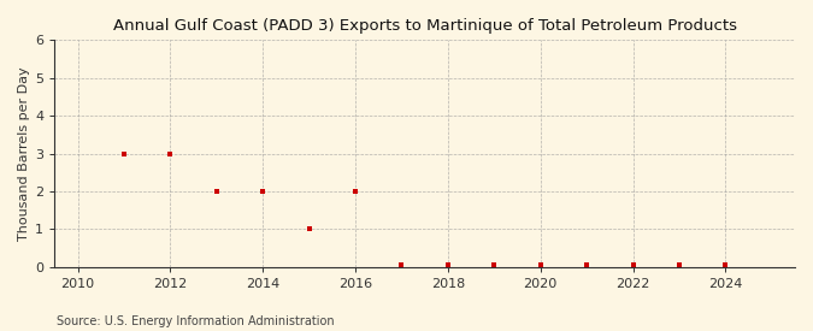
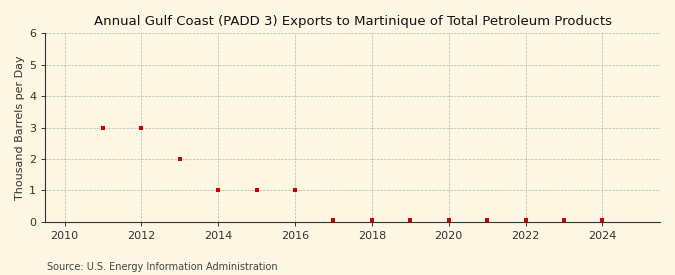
2014: 2.00 -> 1.00
2016: 2.00 -> 1.00
